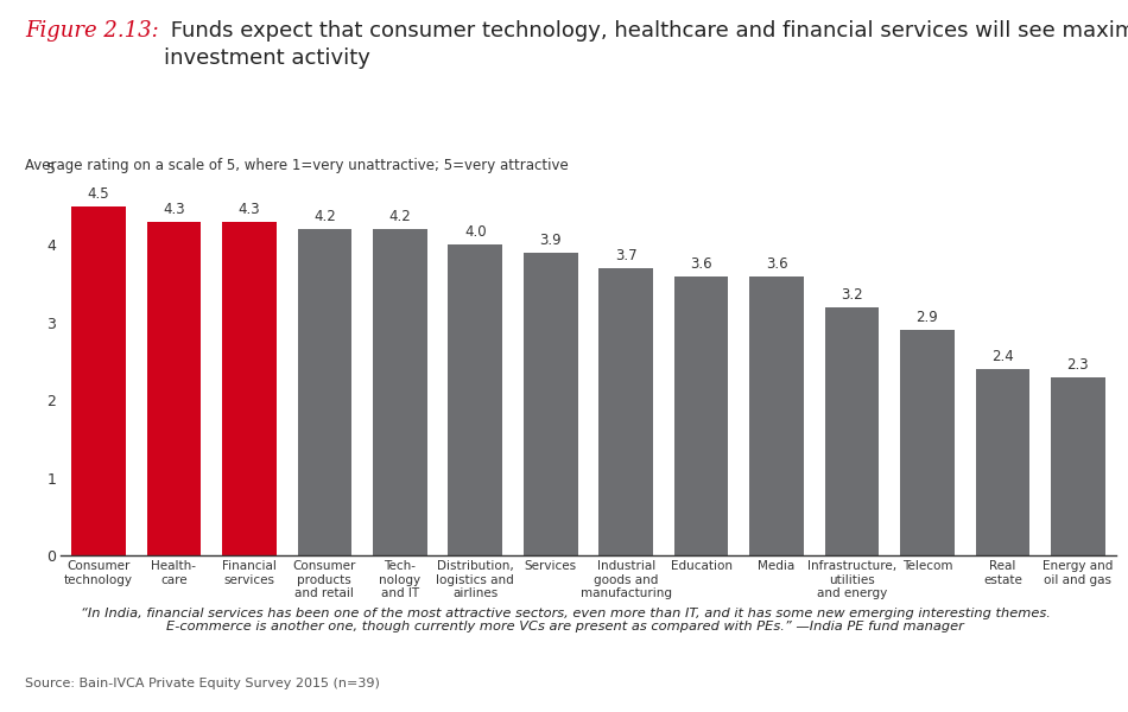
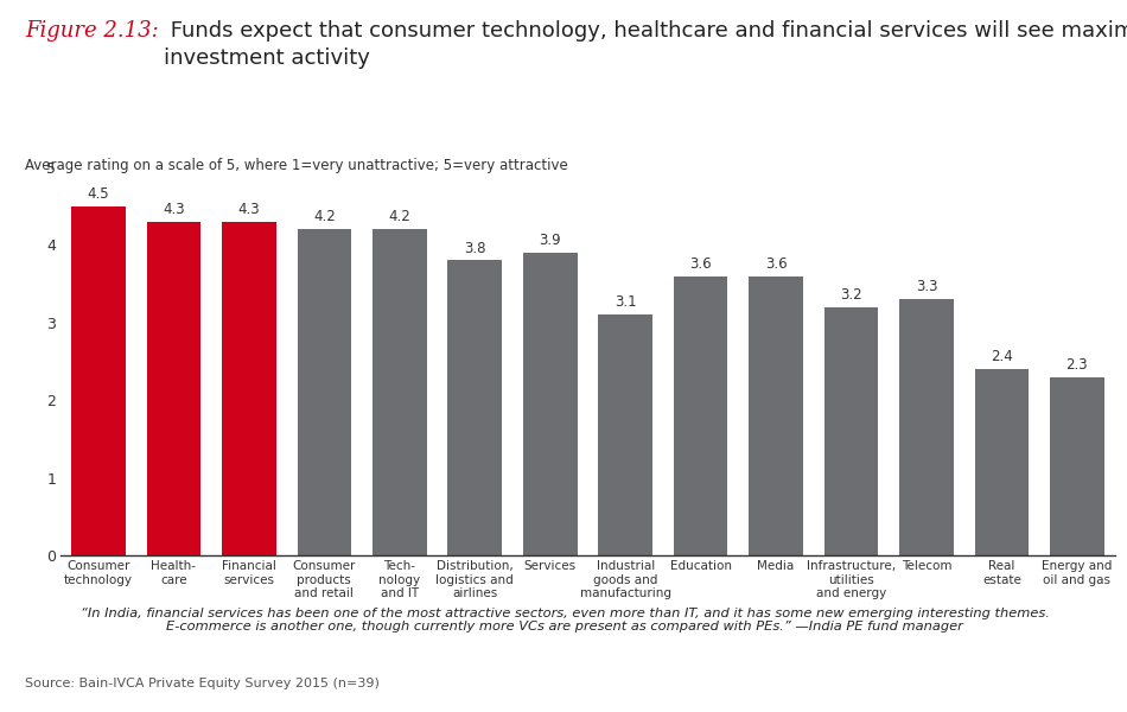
Distribution, logistics and airlines: 4.0 -> 3.8
Industrial goods and manufacturing: 3.7 -> 3.1
Telecom: 2.9 -> 3.3
